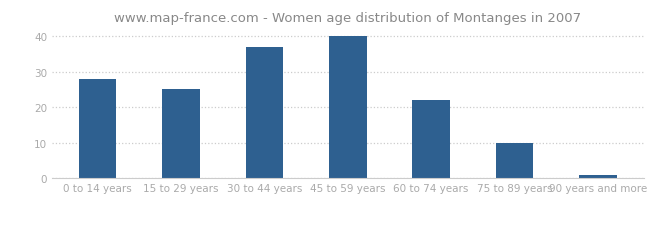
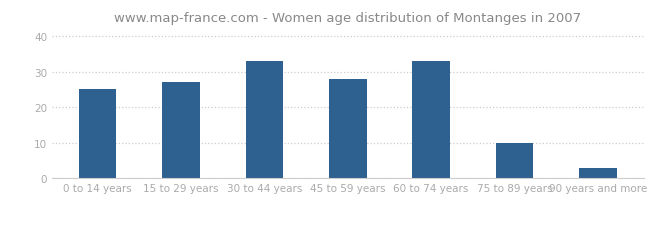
0 to 14 years: 28 -> 25
15 to 29 years: 25 -> 27
30 to 44 years: 37 -> 33
45 to 59 years: 40 -> 28
60 to 74 years: 22 -> 33
90 years and more: 1 -> 3
